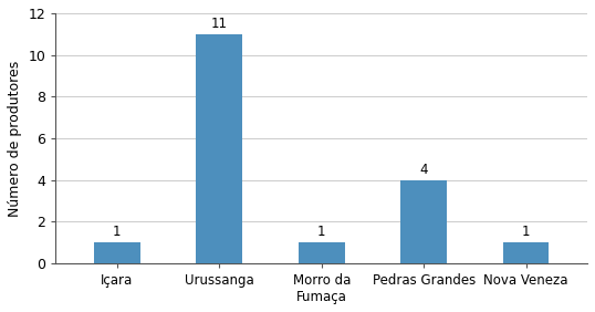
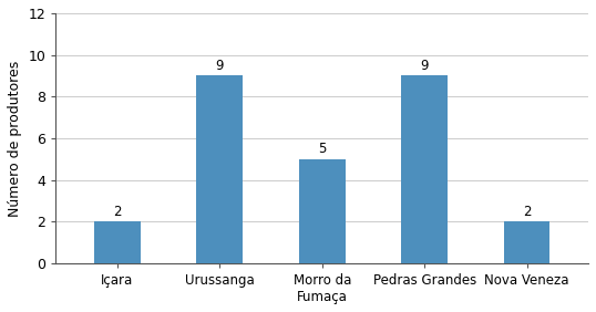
Içara: 1 -> 2
Urussanga: 11 -> 9
Morro da Fumaça: 1 -> 5
Pedras Grandes: 4 -> 9
Nova Veneza: 1 -> 2
